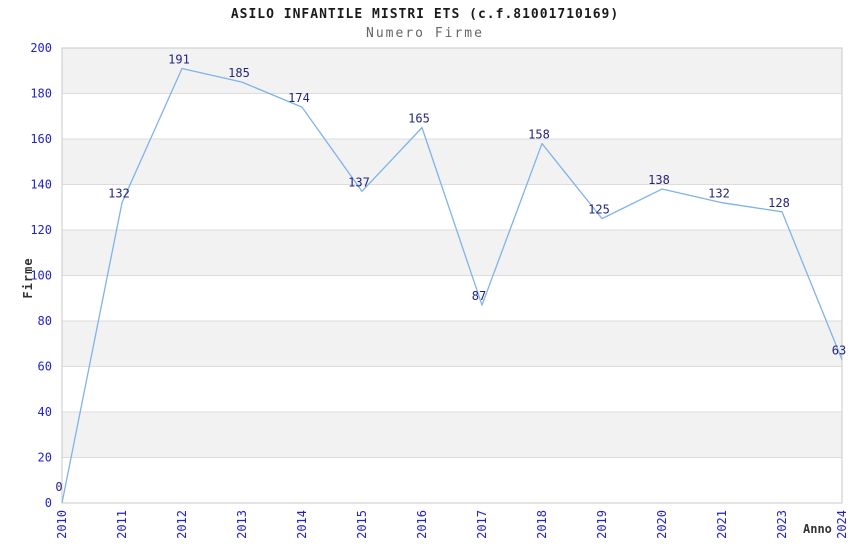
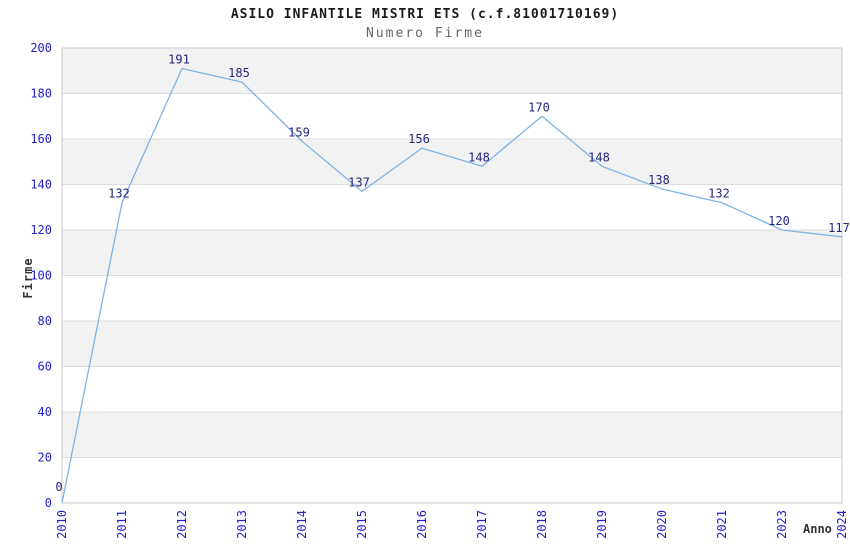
2014: 174 -> 159
2016: 165 -> 156
2017: 87 -> 148
2018: 158 -> 170
2019: 125 -> 148
2023: 128 -> 120
2024: 63 -> 117
